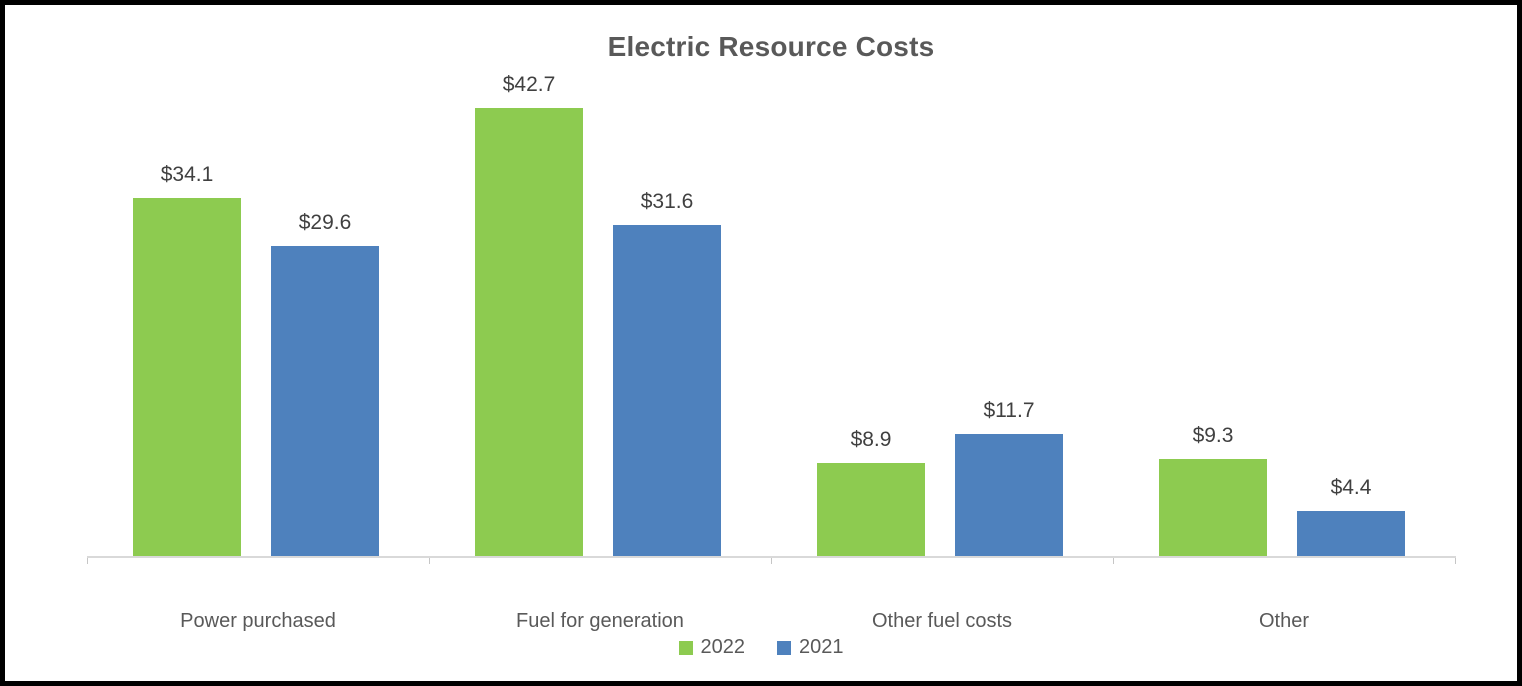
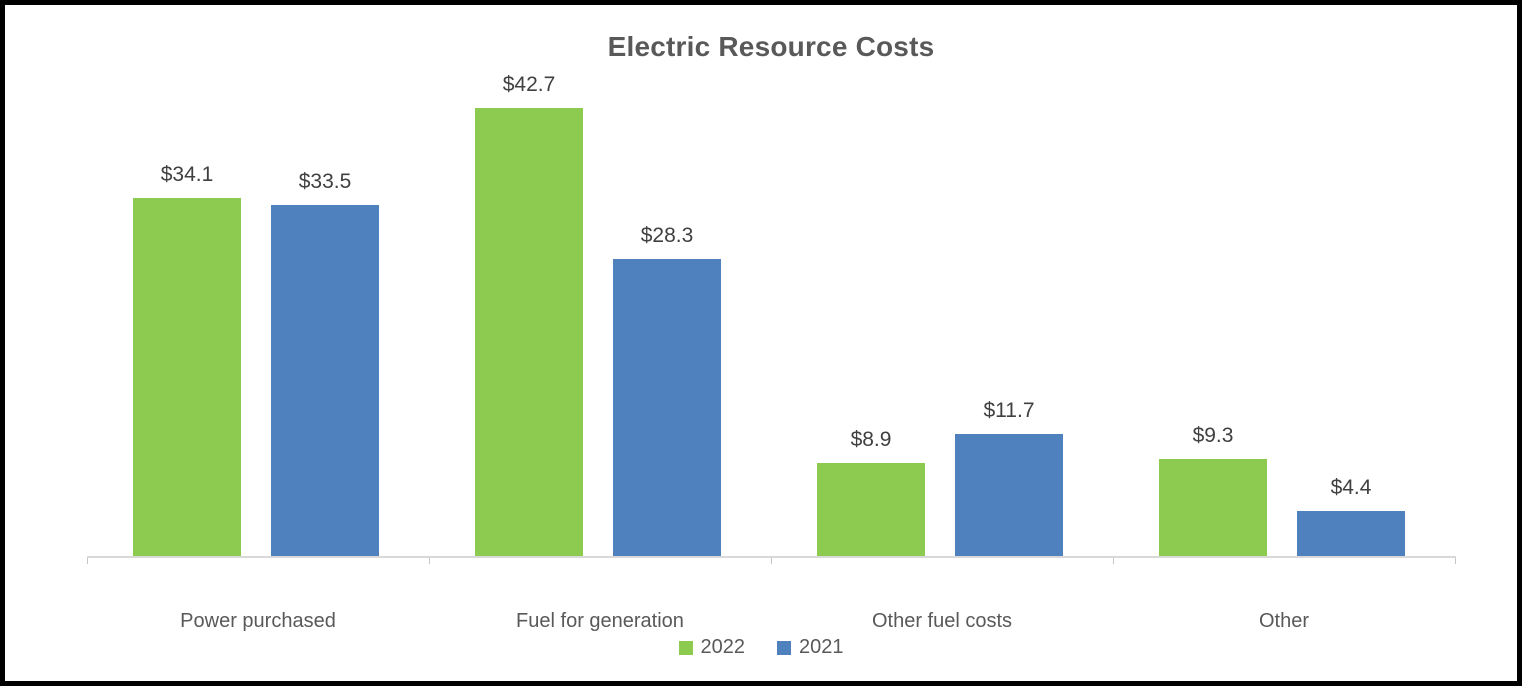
2021/Power purchased: $29.6 -> $33.5
2021/Fuel for generation: $31.6 -> $28.3
